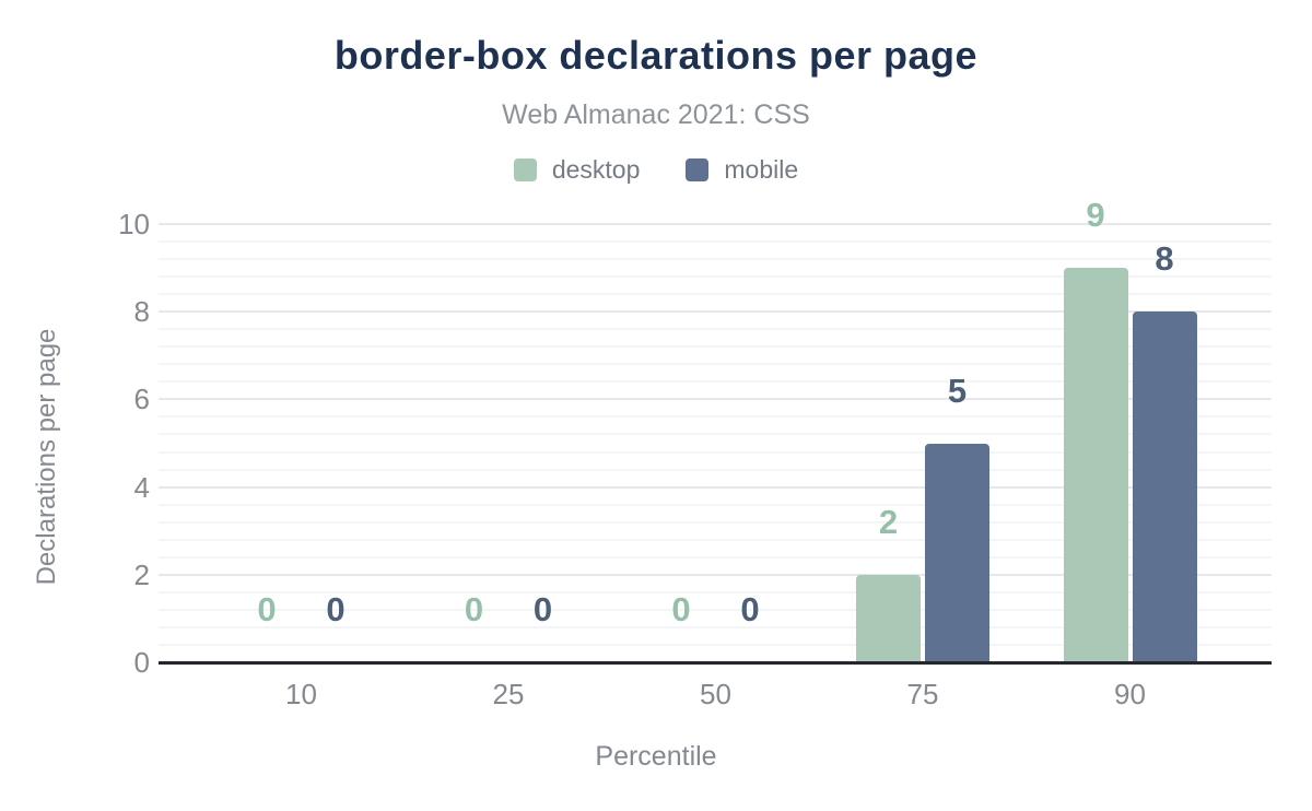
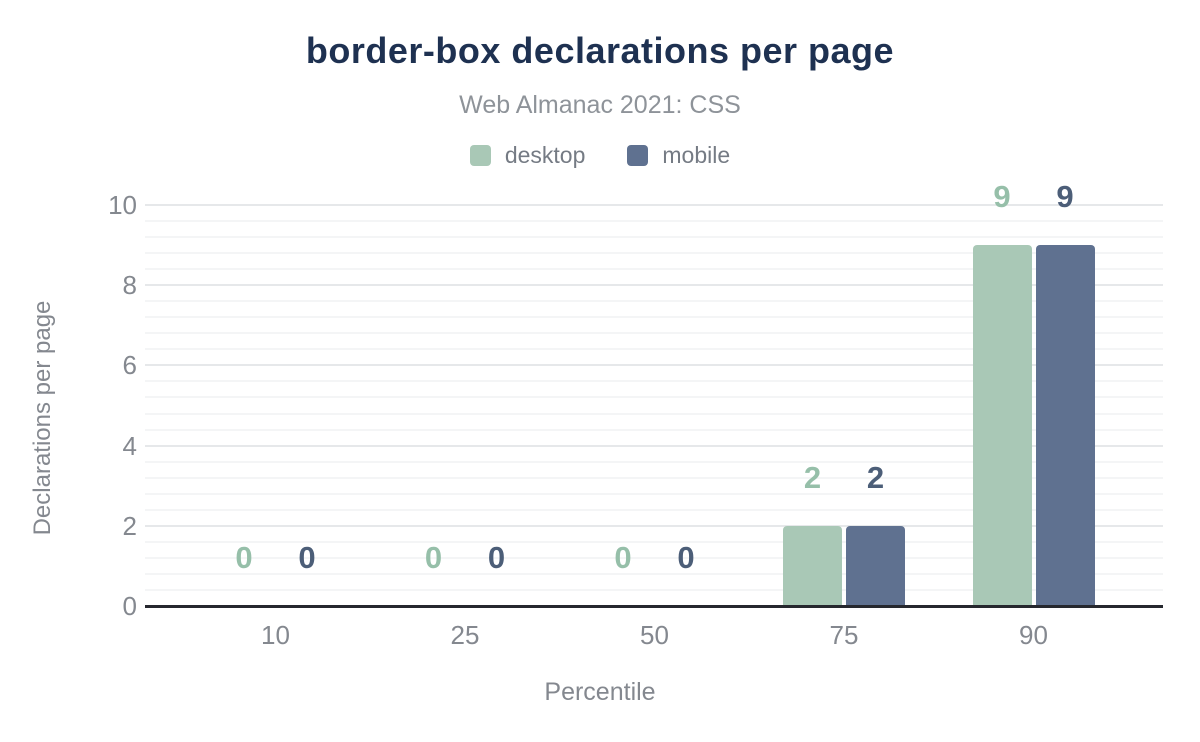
mobile/75: 5 -> 2
mobile/90: 8 -> 9
